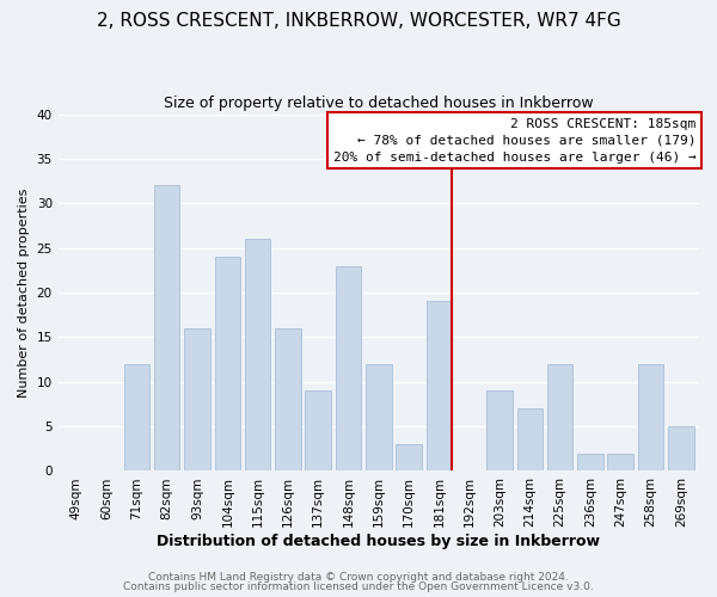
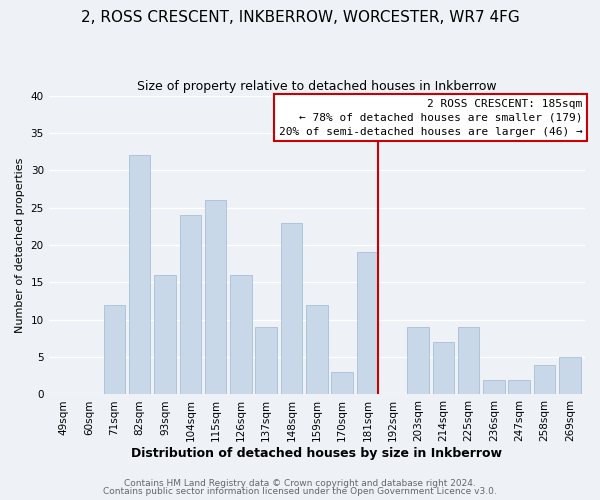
225sqm: 12 -> 9
258sqm: 12 -> 4
